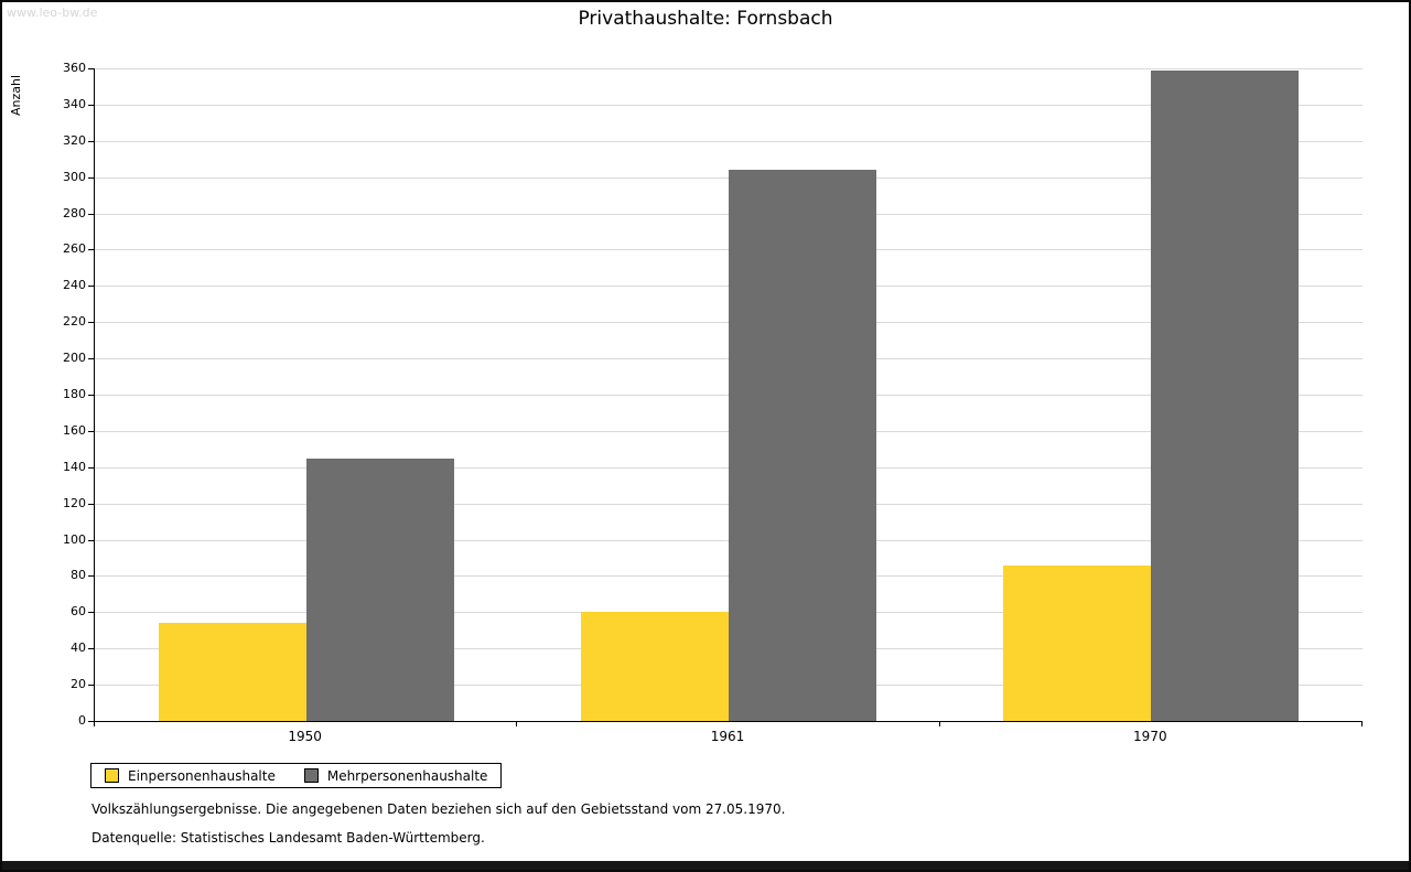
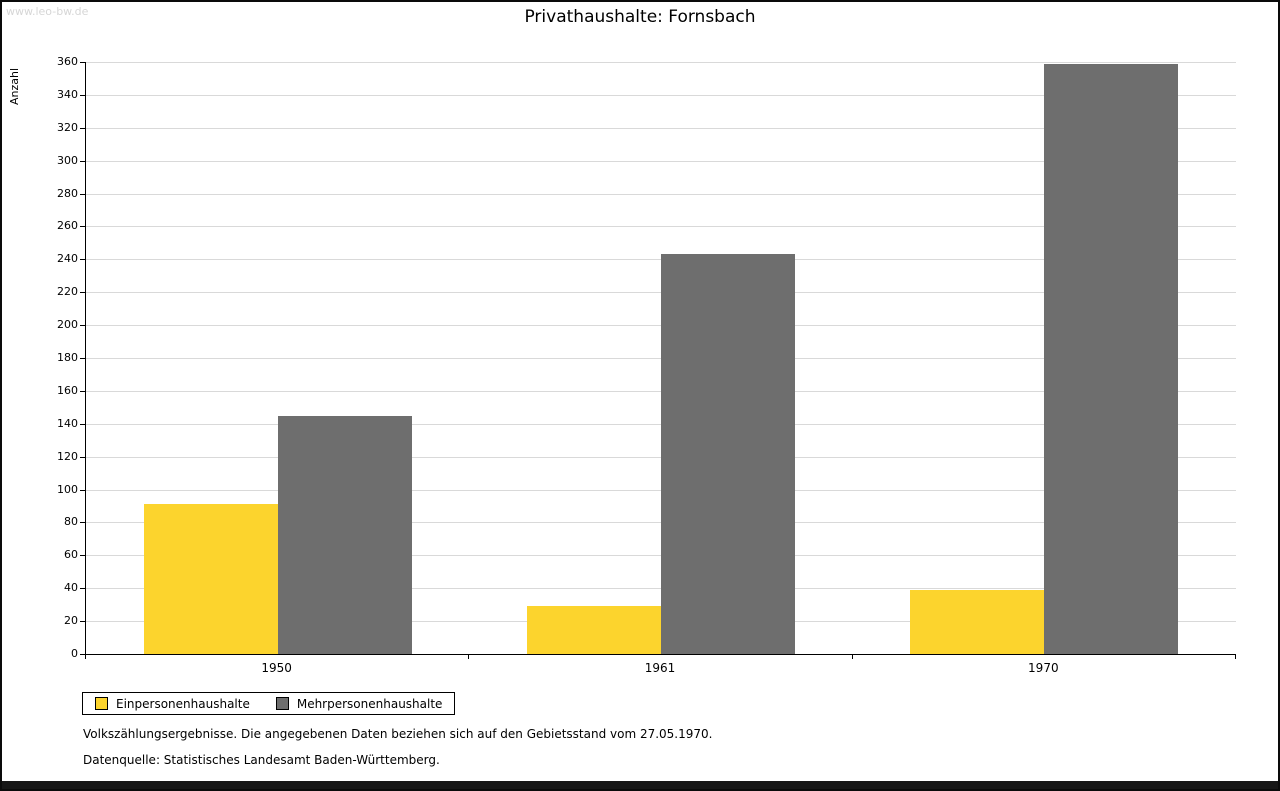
Einpersonenhaushalte/1950: 54 -> 91
Einpersonenhaushalte/1961: 60 -> 29
Mehrpersonenhaushalte/1961: 304 -> 243
Einpersonenhaushalte/1970: 86 -> 39
